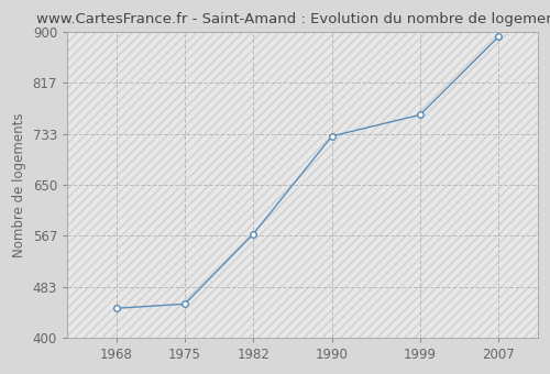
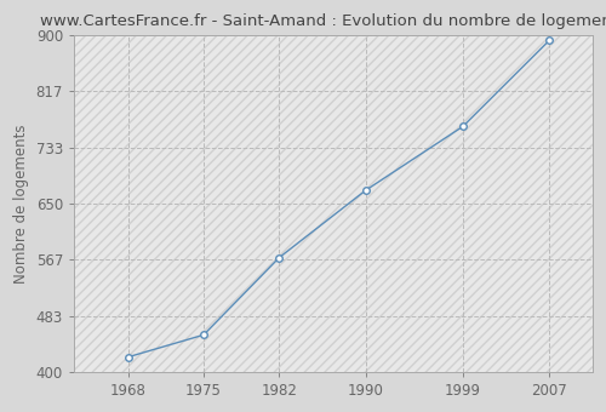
1968: 448 -> 422
1990: 730 -> 670
